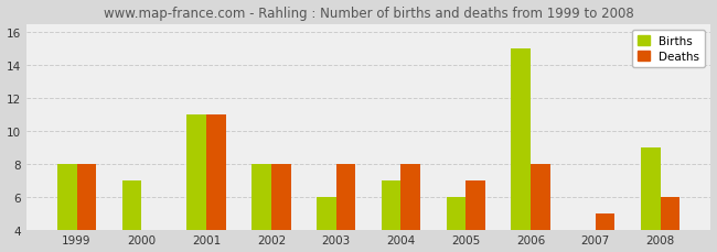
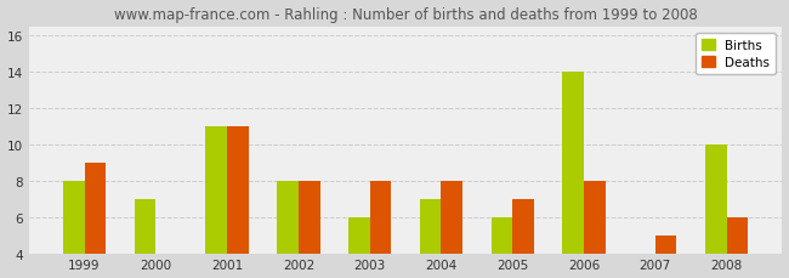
Deaths/1999: 8 -> 9
Births/2006: 15 -> 14
Births/2008: 9 -> 10
